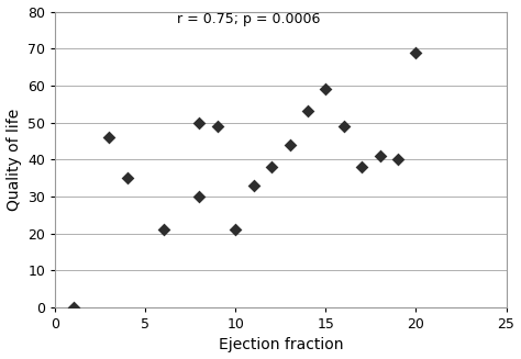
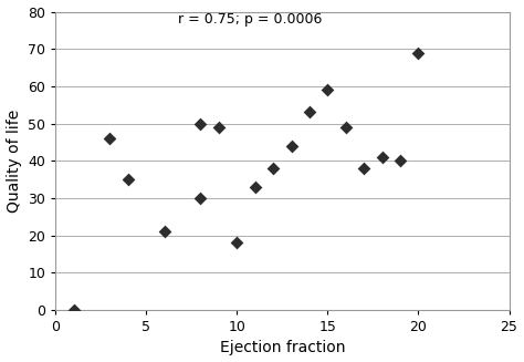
10: 21 -> 18
